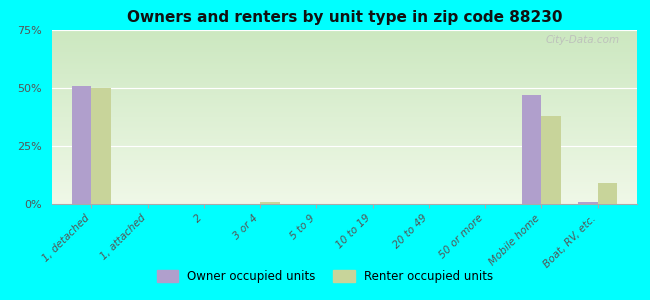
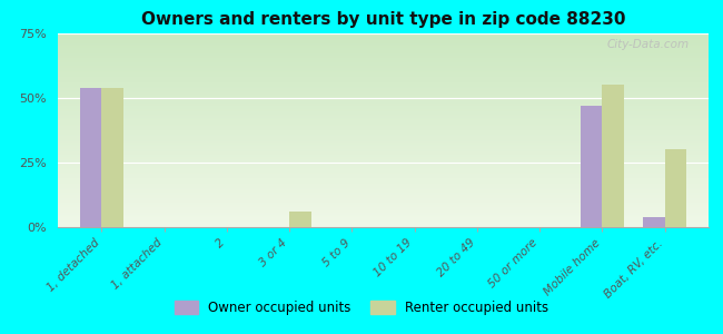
Owner occupied units/1, detached: 51% -> 54%
Renter occupied units/1, detached: 50% -> 54%
Renter occupied units/3 or 4: 1% -> 6%
Renter occupied units/Mobile home: 38% -> 55%
Owner occupied units/Boat, RV, etc.: 1% -> 4%
Renter occupied units/Boat, RV, etc.: 9% -> 30%
